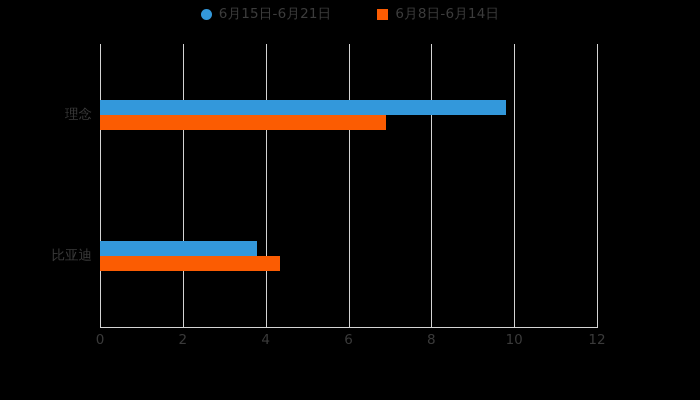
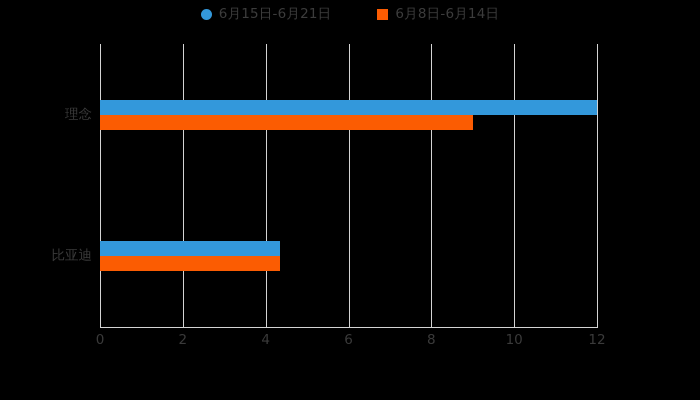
6月15日-6月21日/理念: 9.8 -> 12.0
6月8日-6月14日/理念: 6.9 -> 9.0
6月15日-6月21日/比亚迪: 3.8 -> 4.3
